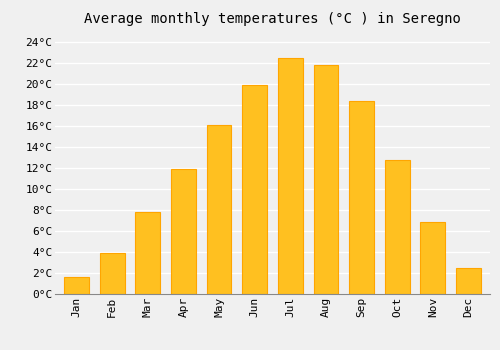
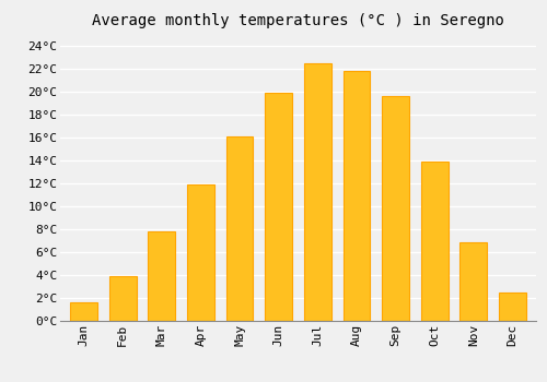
Sep: 18.4°C -> 19.6°C
Oct: 12.8°C -> 13.9°C
